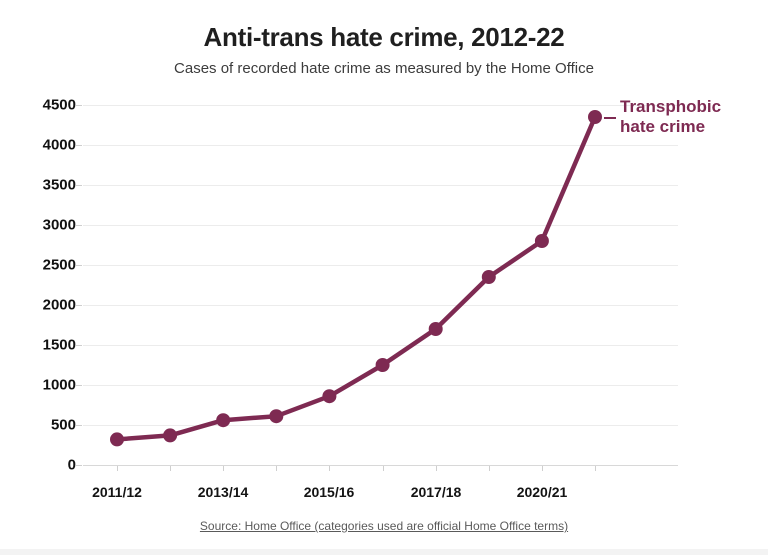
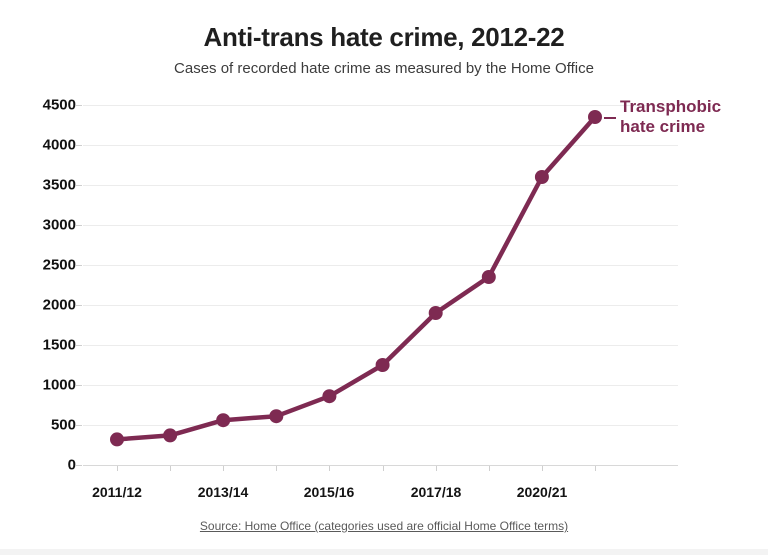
2017/18: 1700 -> 1900
2020/21: 2800 -> 3600
